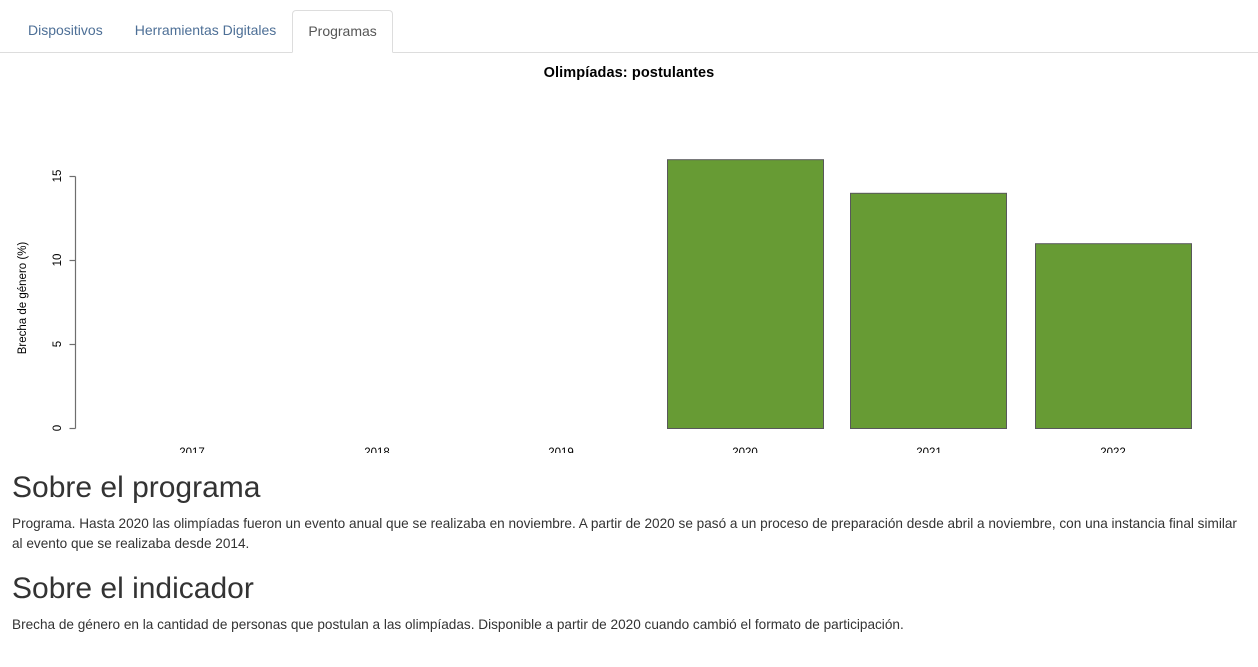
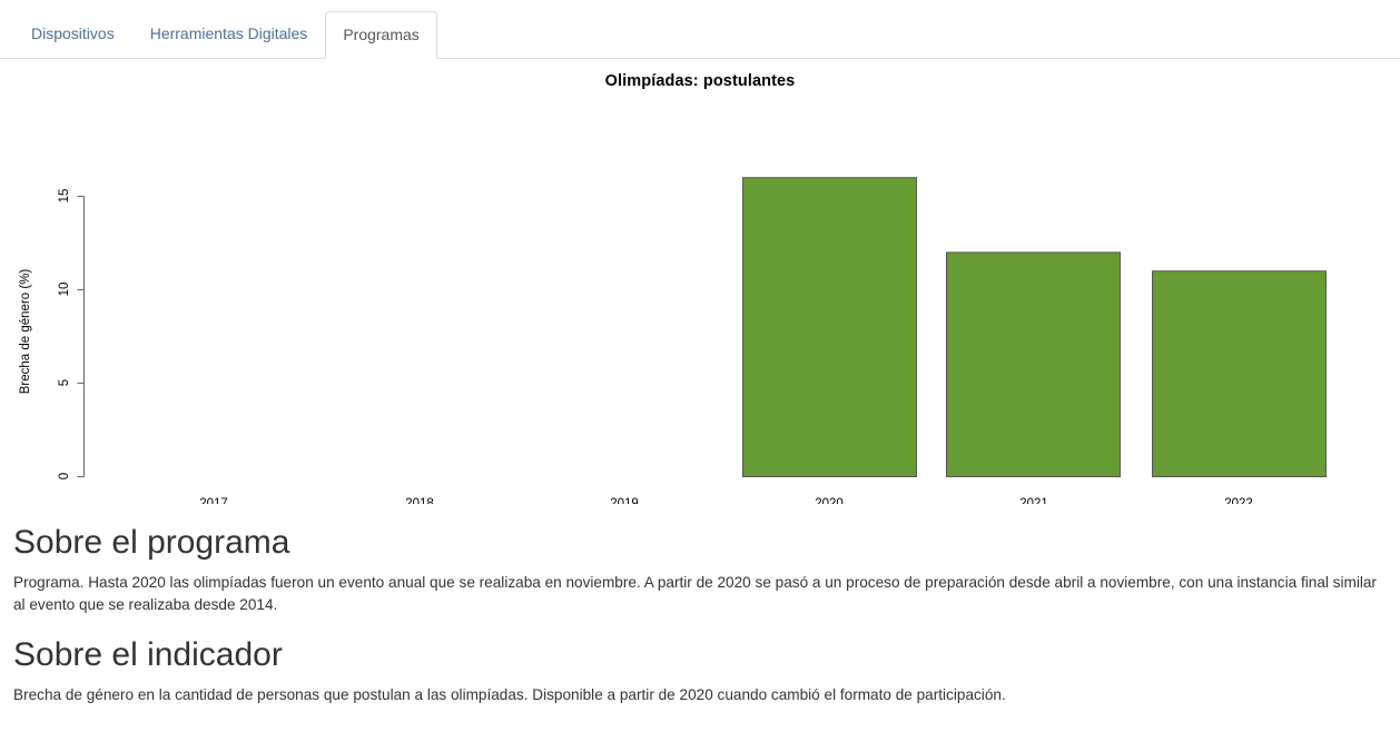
2021: 14 -> 12
